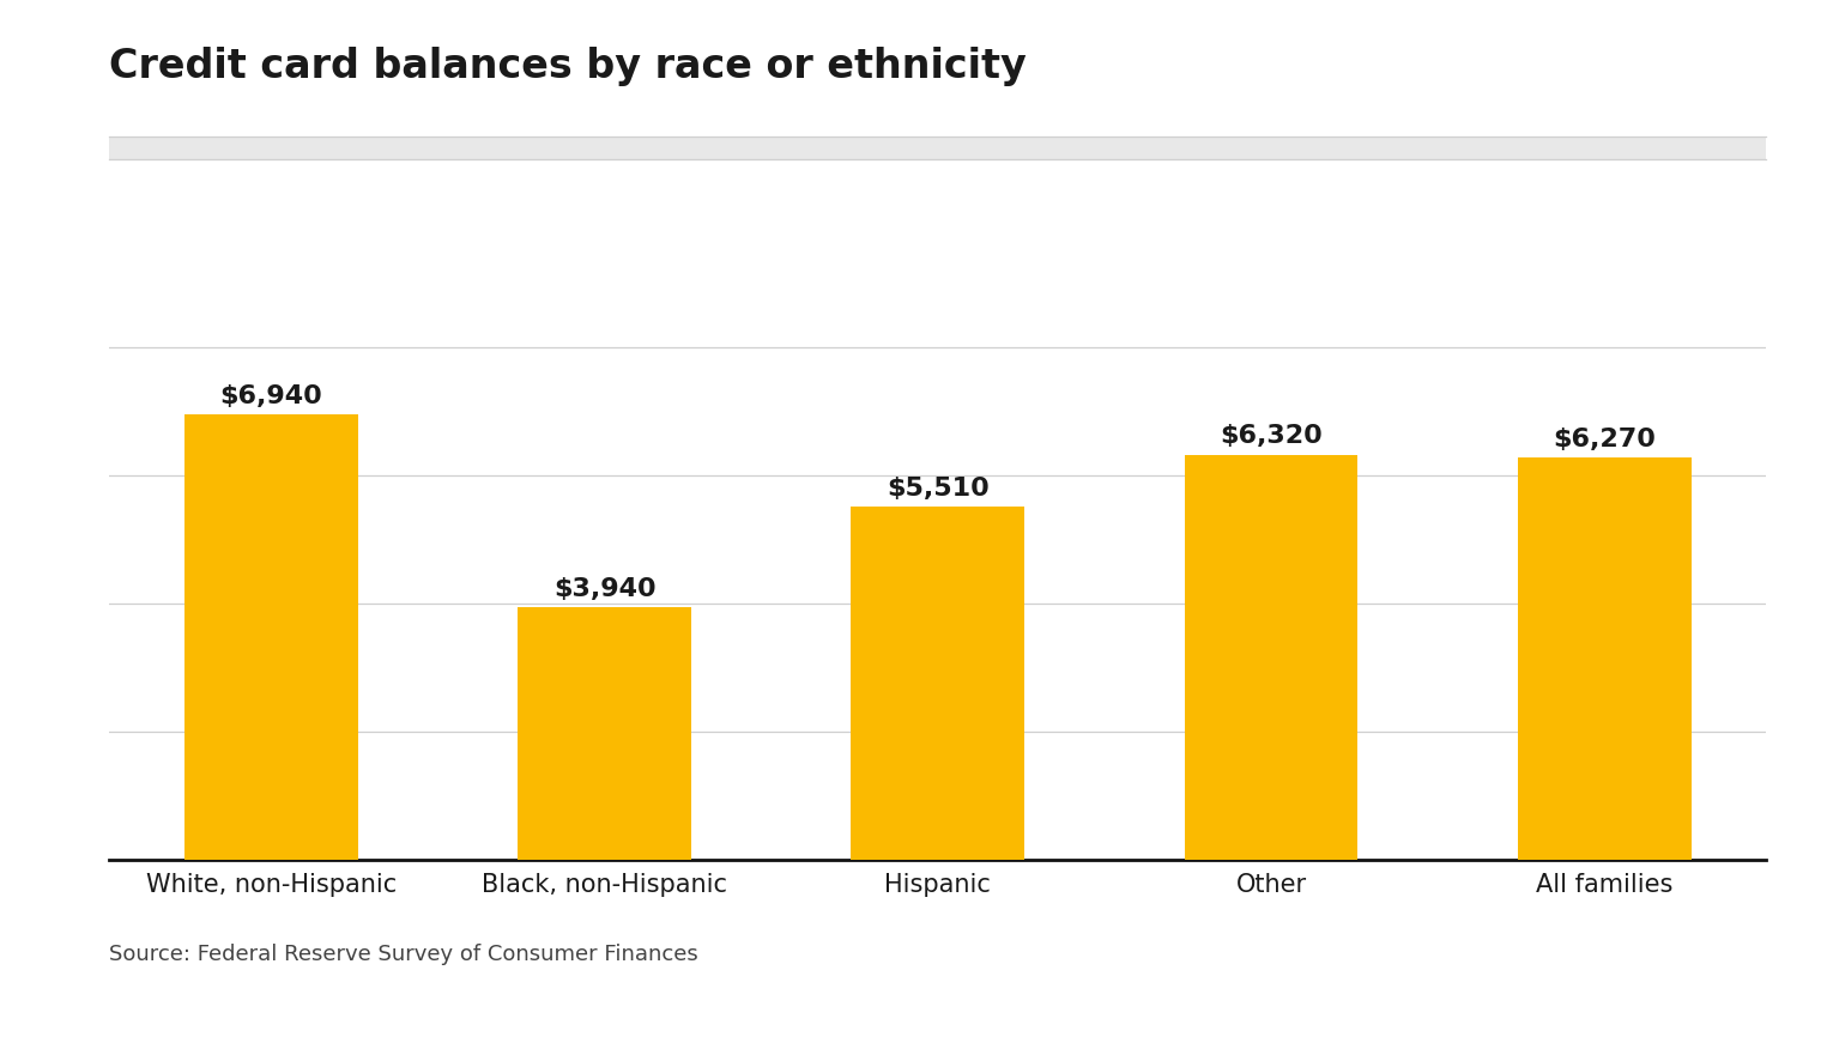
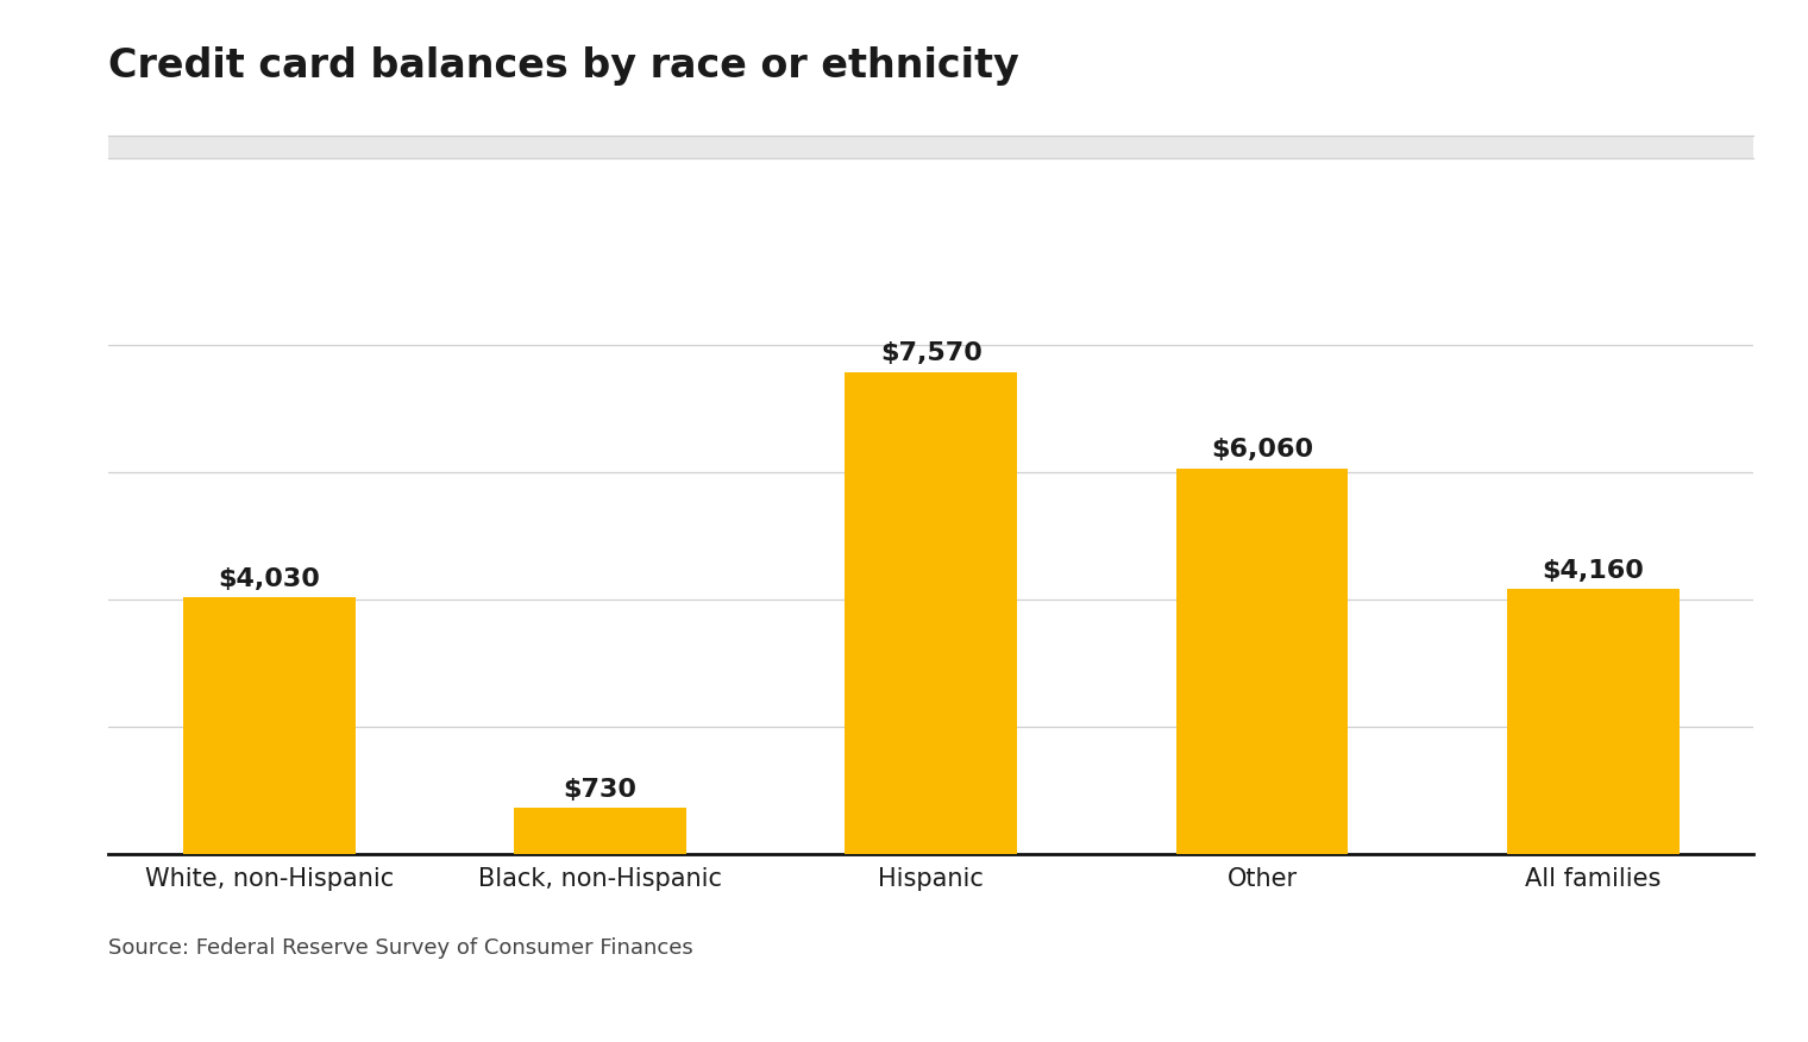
White, non-Hispanic: $6,940 -> $4,030
Black, non-Hispanic: $3,940 -> $730
Hispanic: $5,510 -> $7,570
Other: $6,320 -> $6,060
All families: $6,270 -> $4,160
